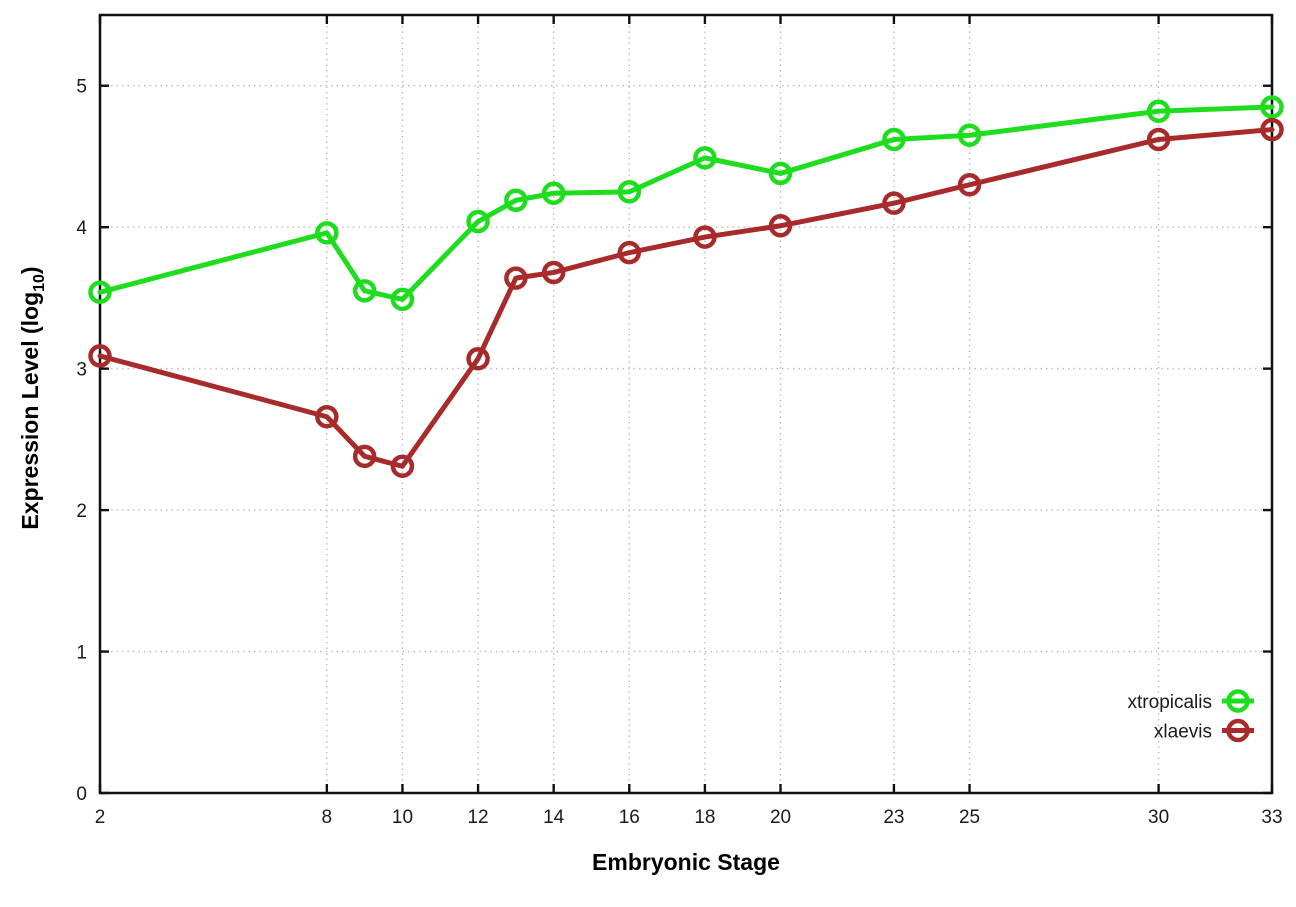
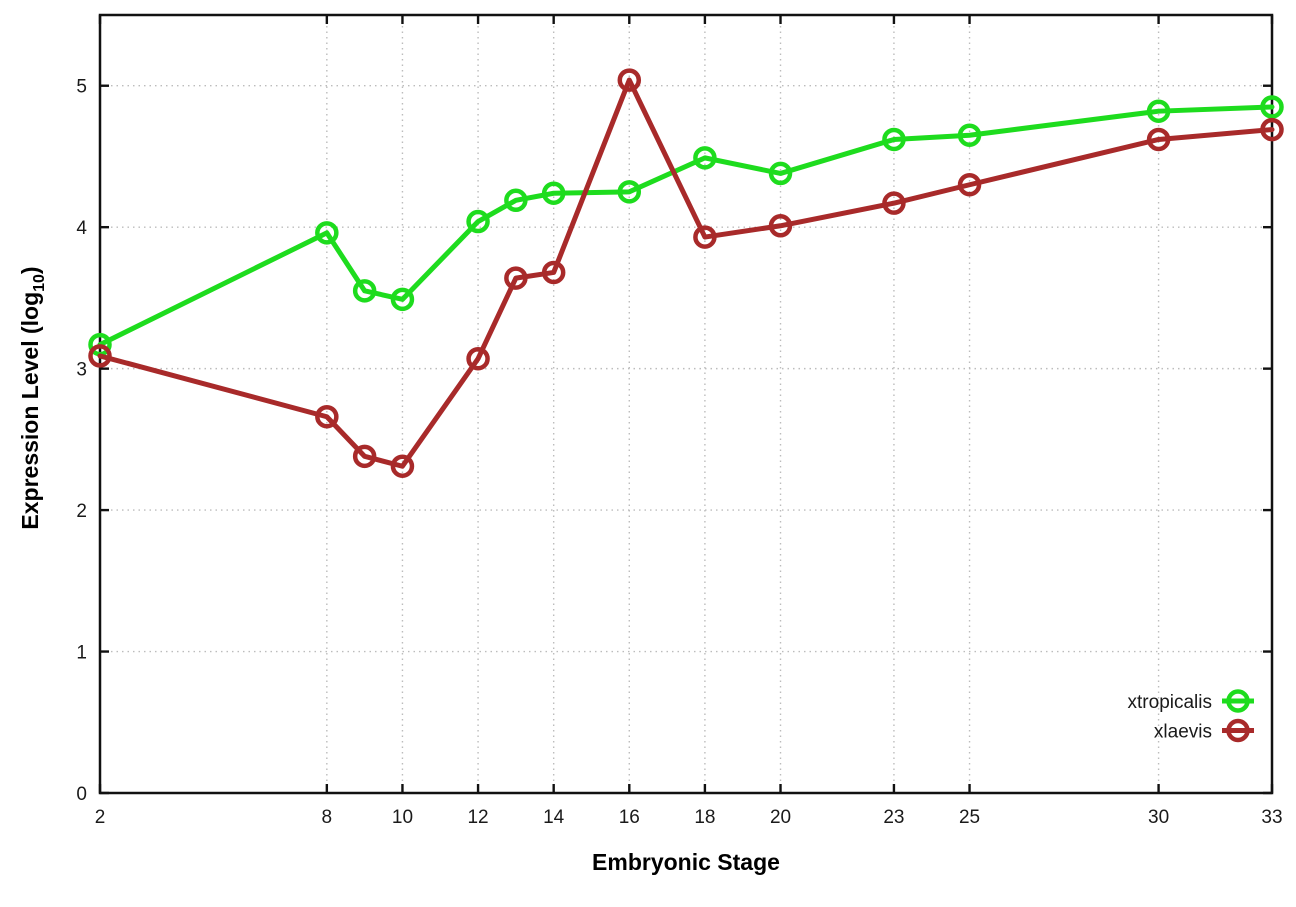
xtropicalis/2: 3.54 -> 3.17
xlaevis/16: 3.82 -> 5.04
